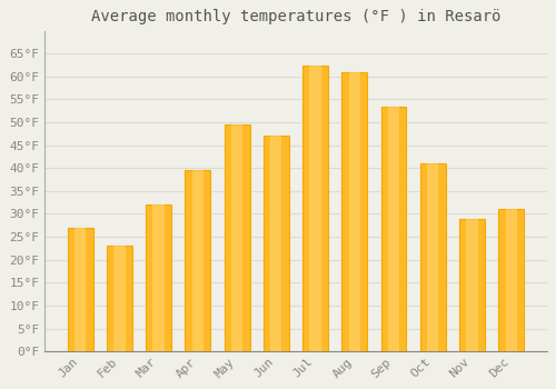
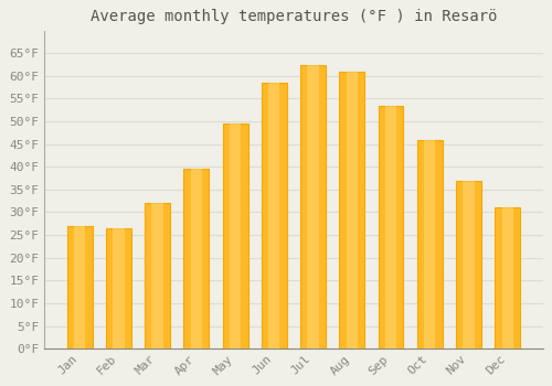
Feb: 23.0°F -> 26.5°F
Jun: 47.0°F -> 58.5°F
Oct: 41.0°F -> 46.0°F
Nov: 29.0°F -> 37.0°F
